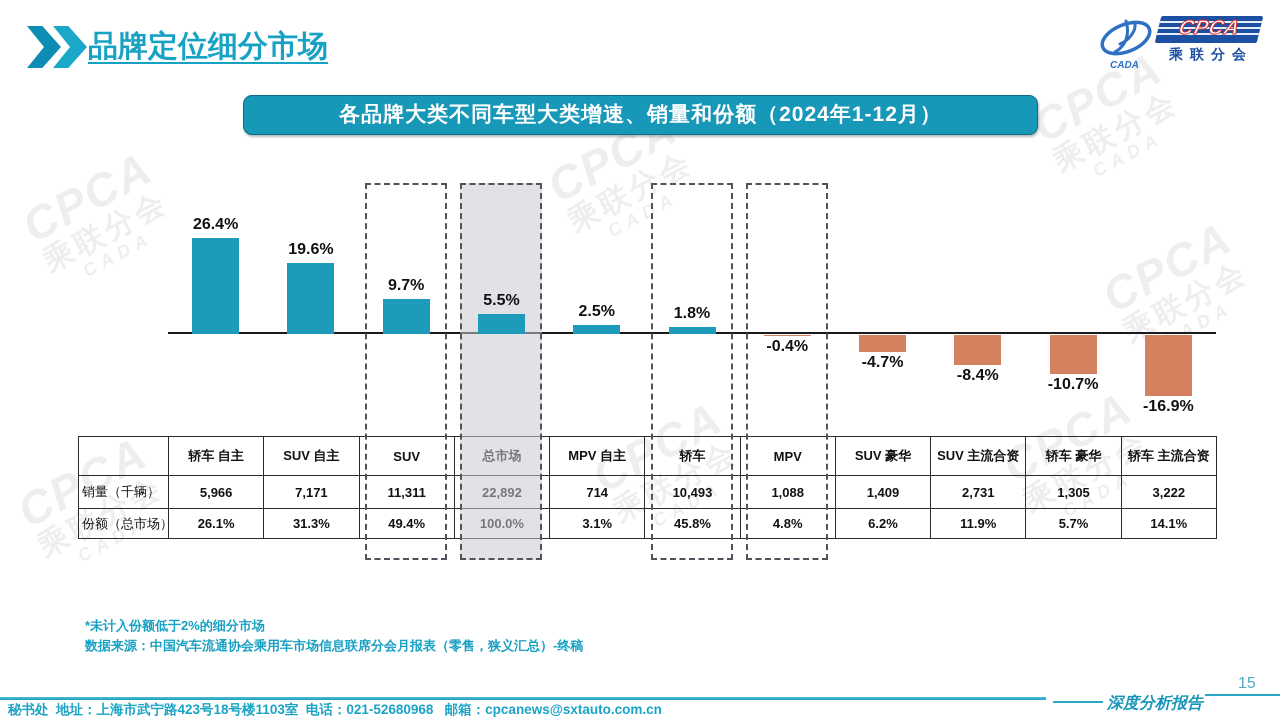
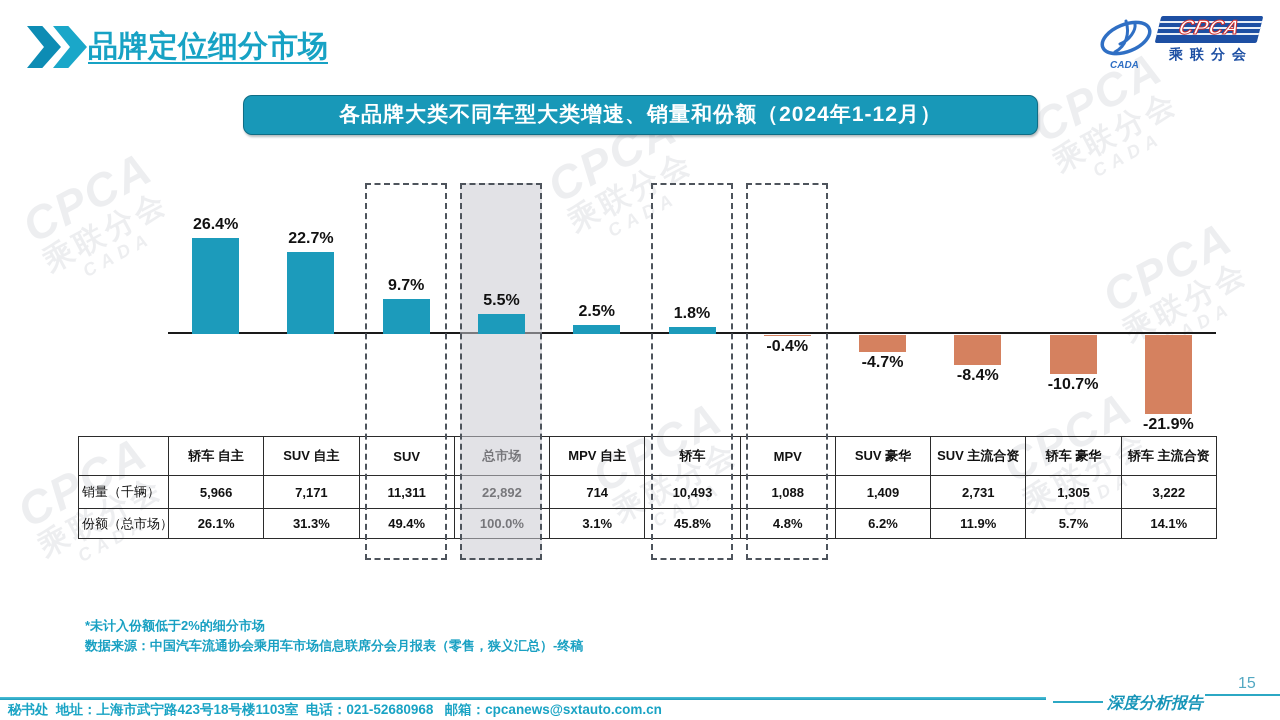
SUV 自主: 19.6% -> 22.7%
轿车 主流合资: -16.9% -> -21.9%
